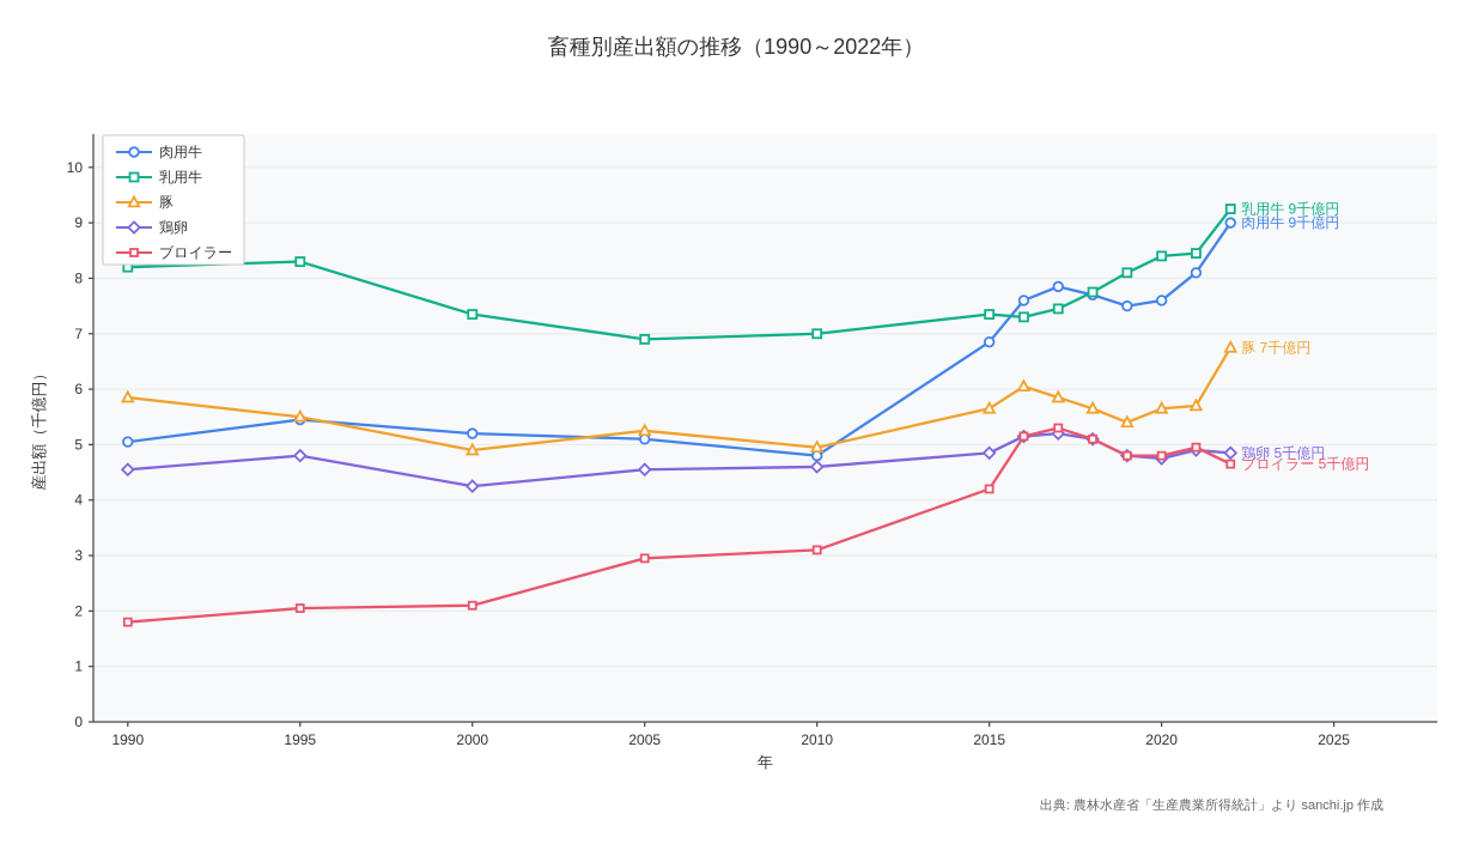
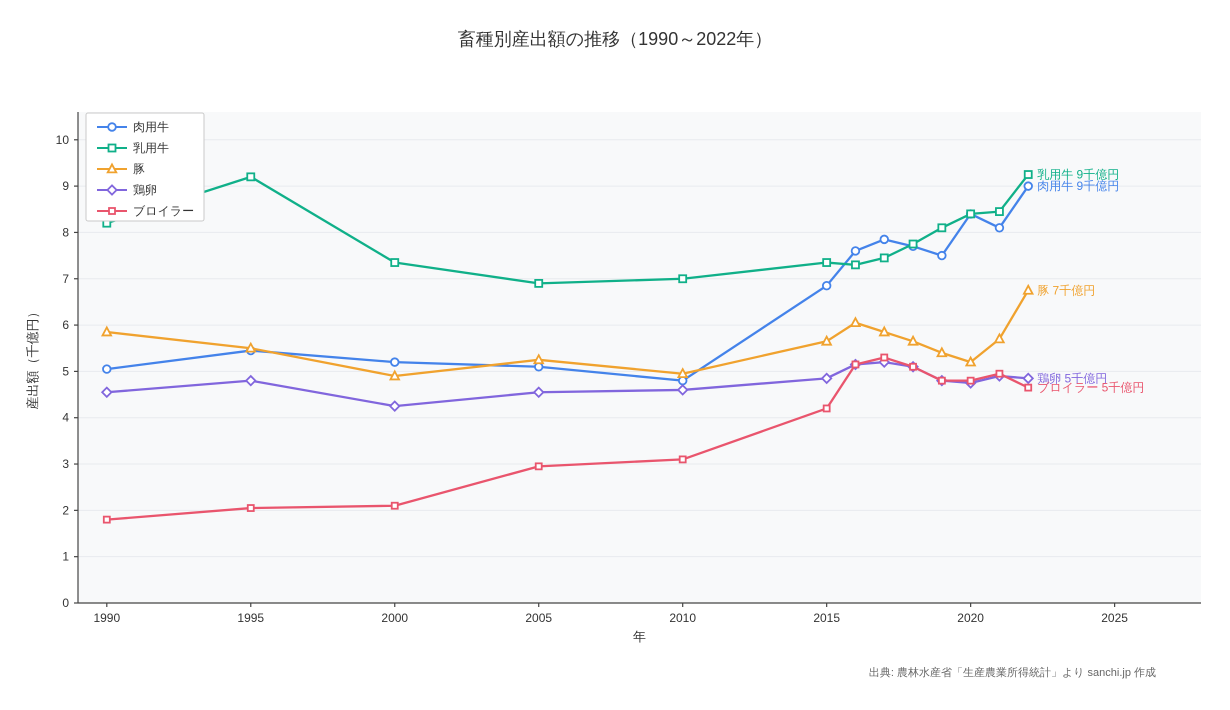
乳用牛/1995: 8.3 -> 9.2
肉用牛/2020: 7.6 -> 8.4
豚/2020: 5.7 -> 5.2
